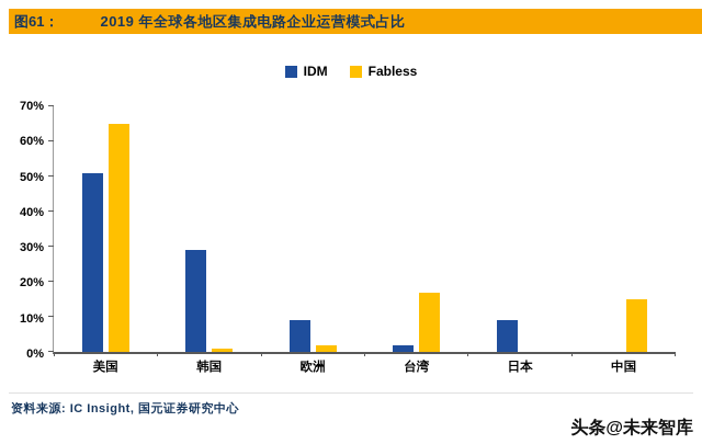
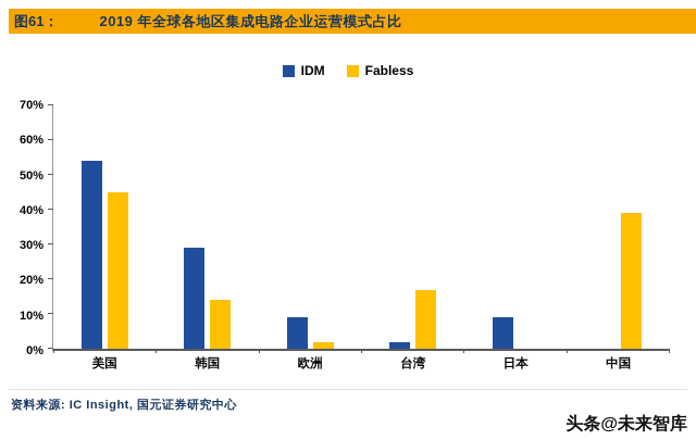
IDM/美国: 51% -> 54%
Fabless/美国: 65% -> 45%
Fabless/韩国: 1% -> 14%
Fabless/中国: 15% -> 39%
